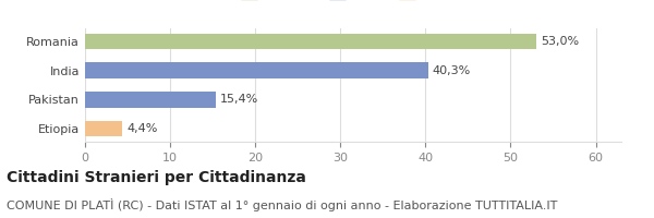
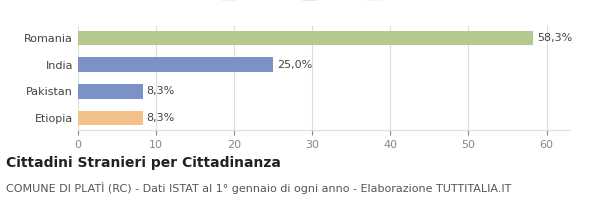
Romania: 53,0% -> 58,3%
India: 40,3% -> 25,0%
Pakistan: 15,4% -> 8,3%
Etiopia: 4,4% -> 8,3%
